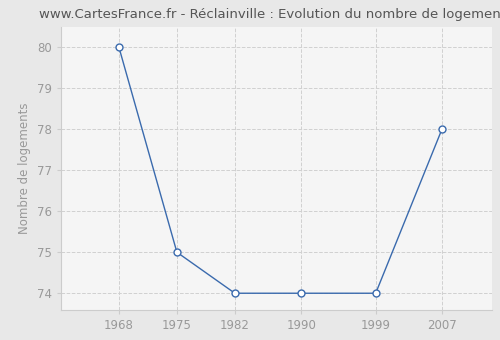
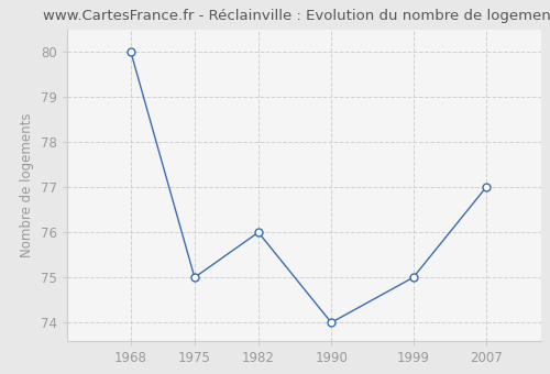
1982: 74 -> 76
1999: 74 -> 75
2007: 78 -> 77
